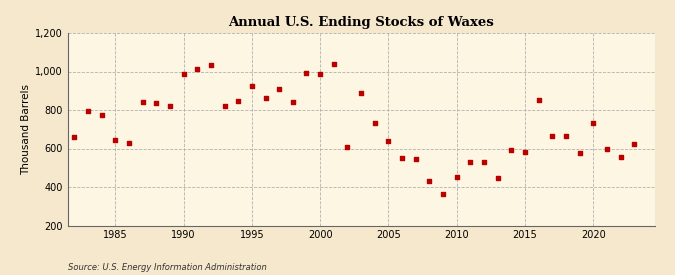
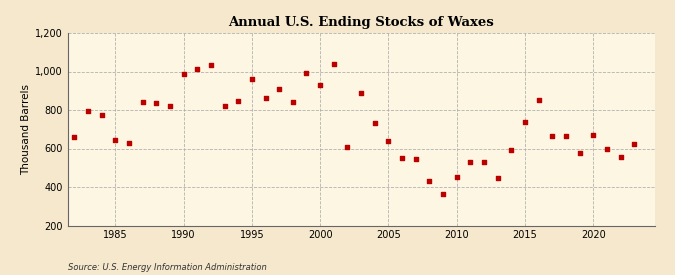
1995: 920 -> 960
2000: 980 -> 930
2015: 580 -> 740
2020: 730 -> 670
